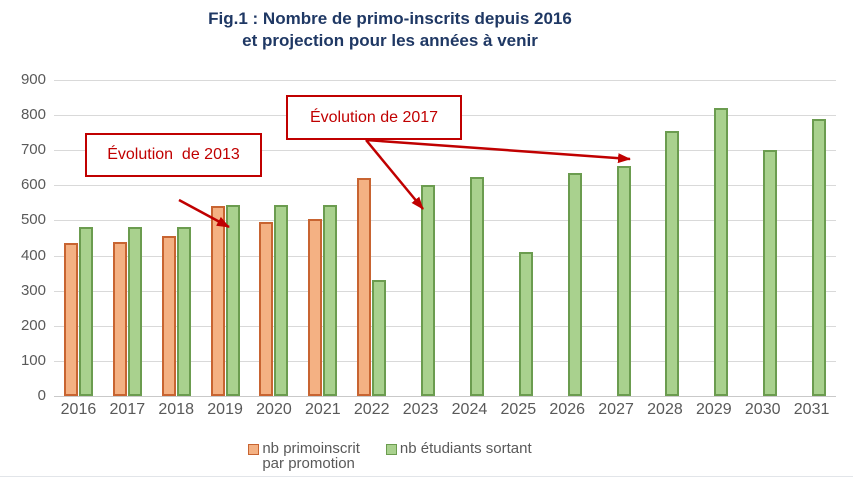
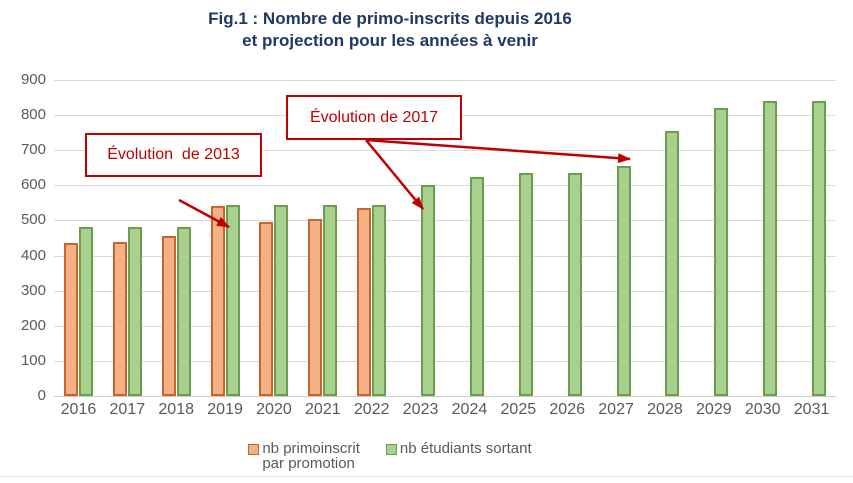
nb primoinscrit par promotion/2022: 620 -> 540
nb étudiants sortant/2022: 330 -> 540
nb étudiants sortant/2025: 410 -> 640
nb étudiants sortant/2030: 700 -> 840
nb étudiants sortant/2031: 790 -> 840
